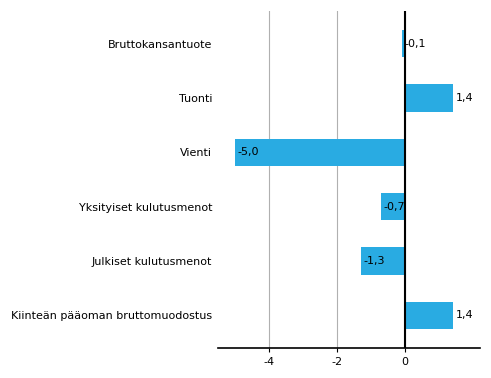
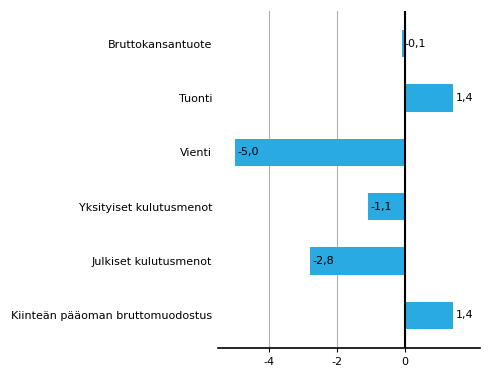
Yksityiset kulutusmenot: -0,7 -> -1,1
Julkiset kulutusmenot: -1,3 -> -2,8
